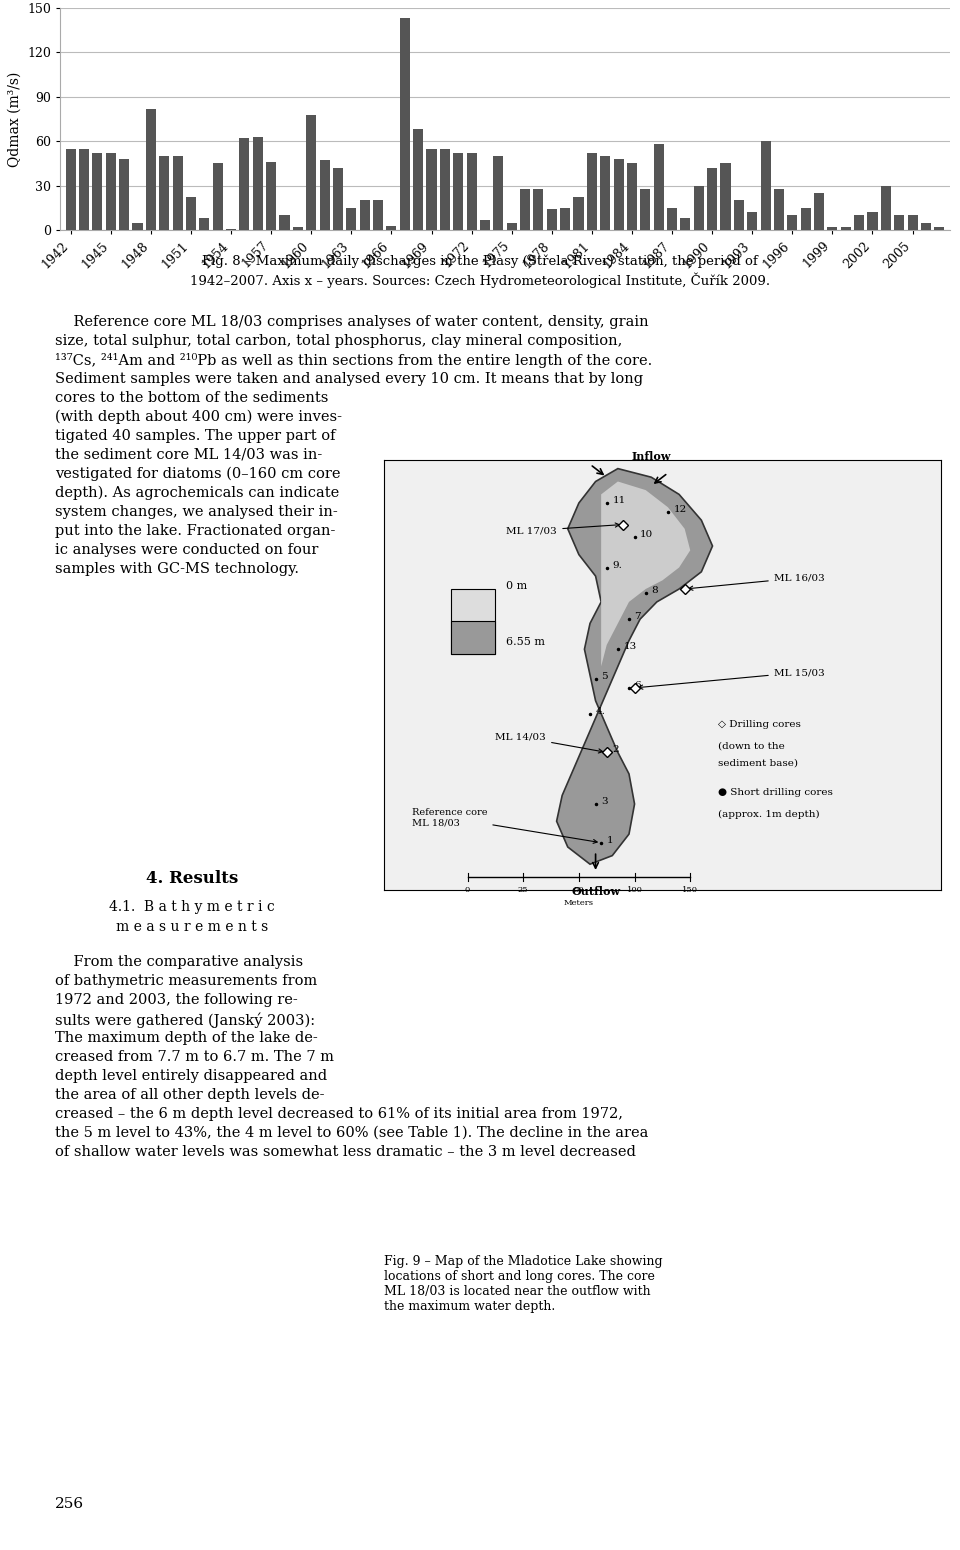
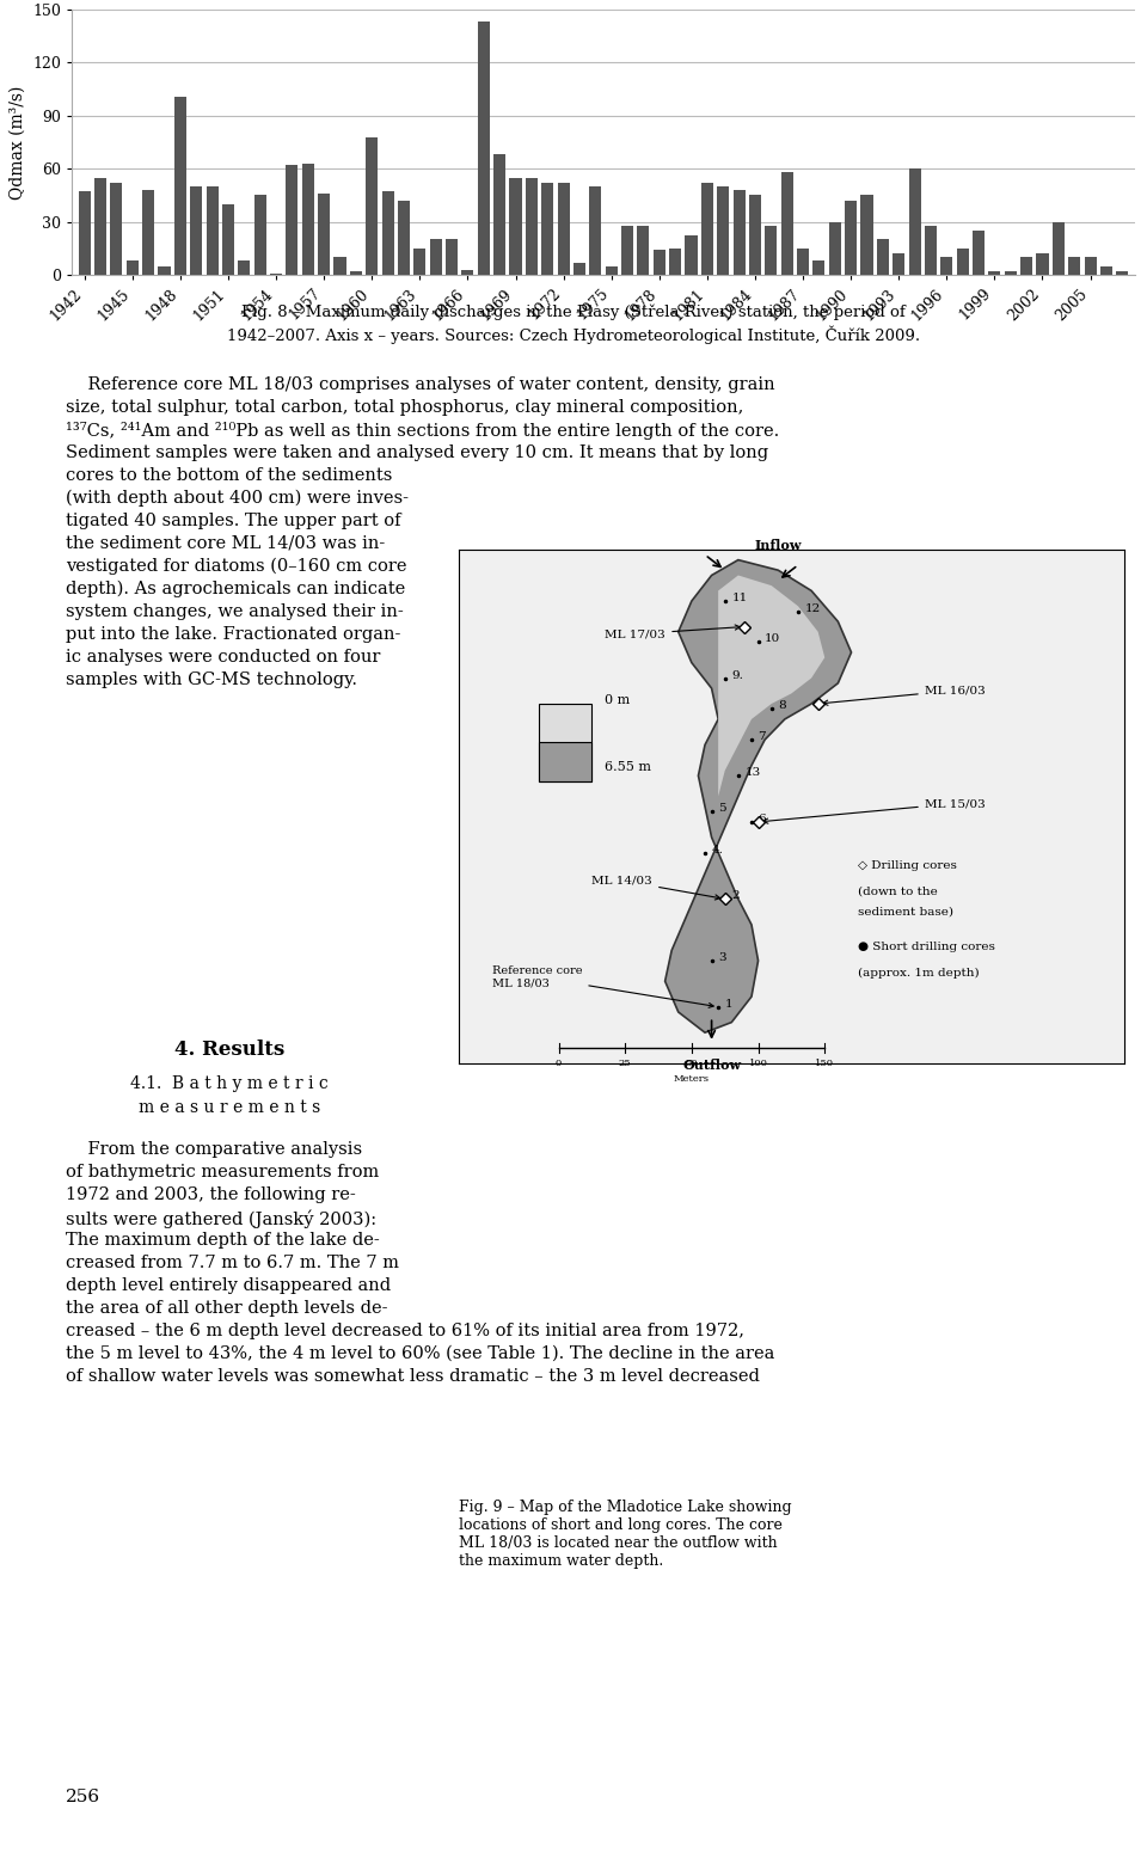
1942: 55 -> 47
1945: 52 -> 8
1948: 82 -> 101
1951: 22 -> 40
